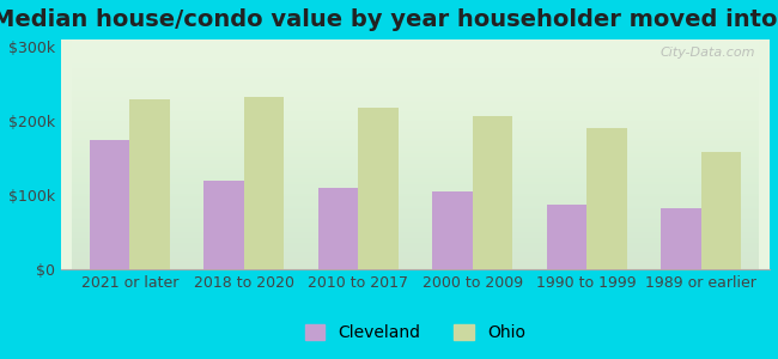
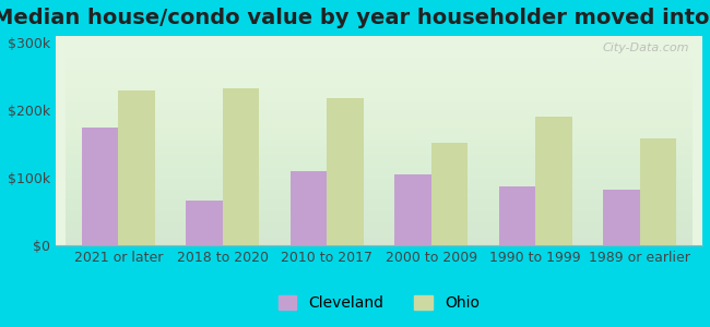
Cleveland/2018 to 2020: $120k -> $66k
Ohio/2000 to 2009: $207k -> $152k
